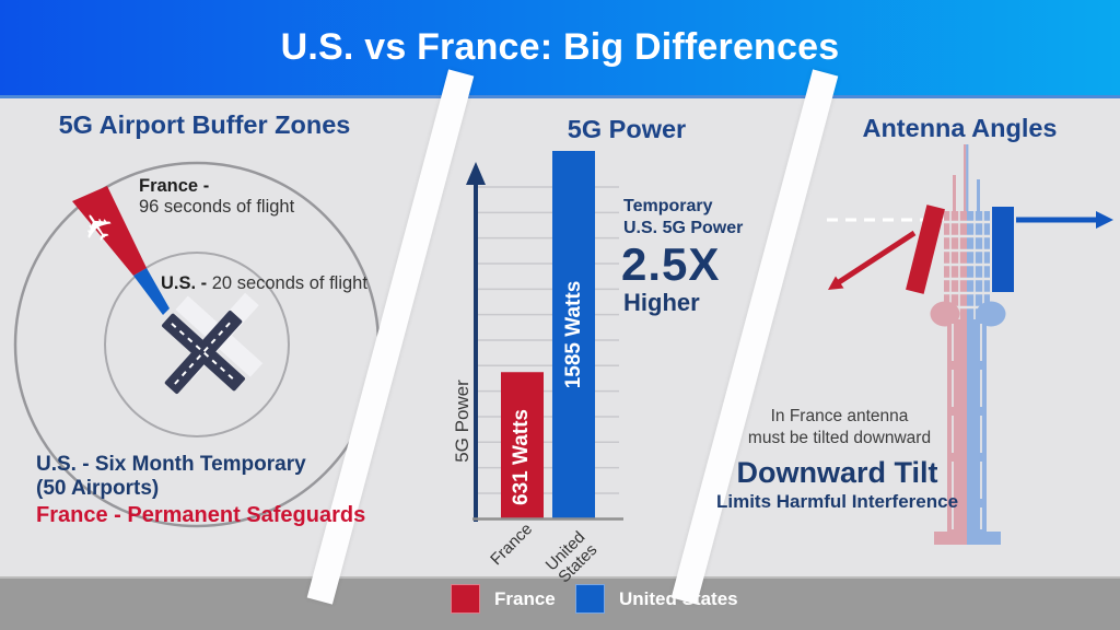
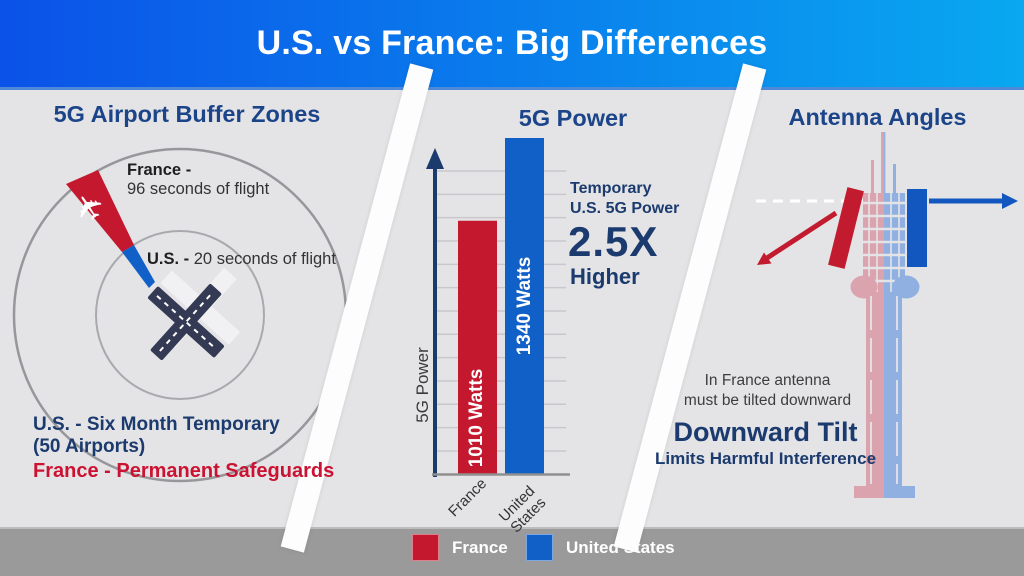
France: 631 -> 1010
United States: 1585 -> 1340
